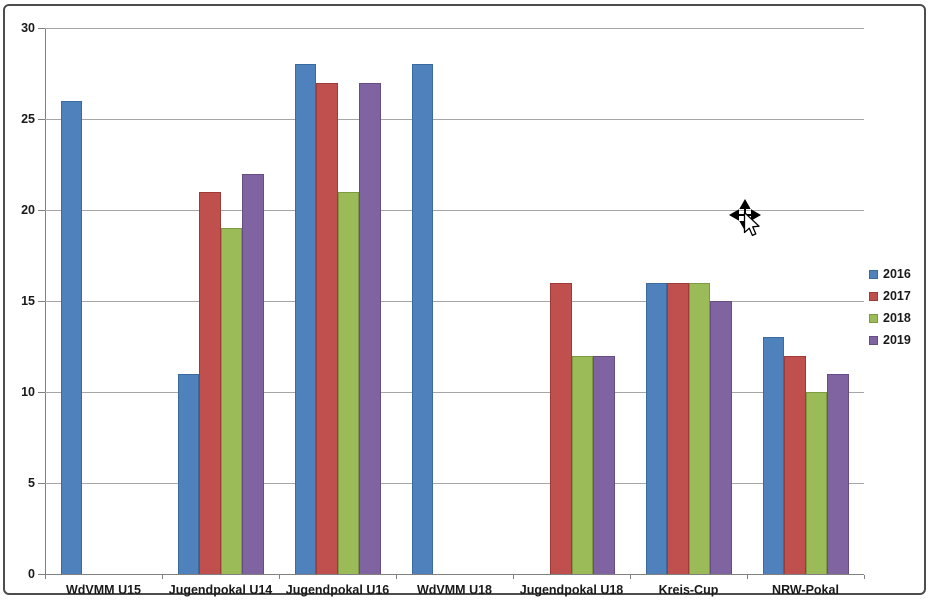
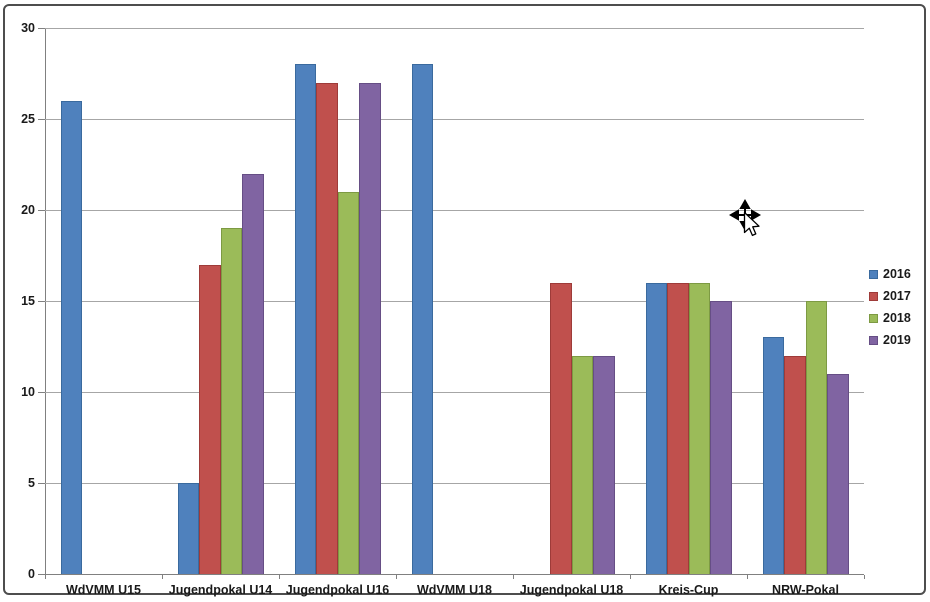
2016/Jugendpokal U14: 11 -> 5
2017/Jugendpokal U14: 21 -> 17
2018/NRW-Pokal: 10 -> 15
